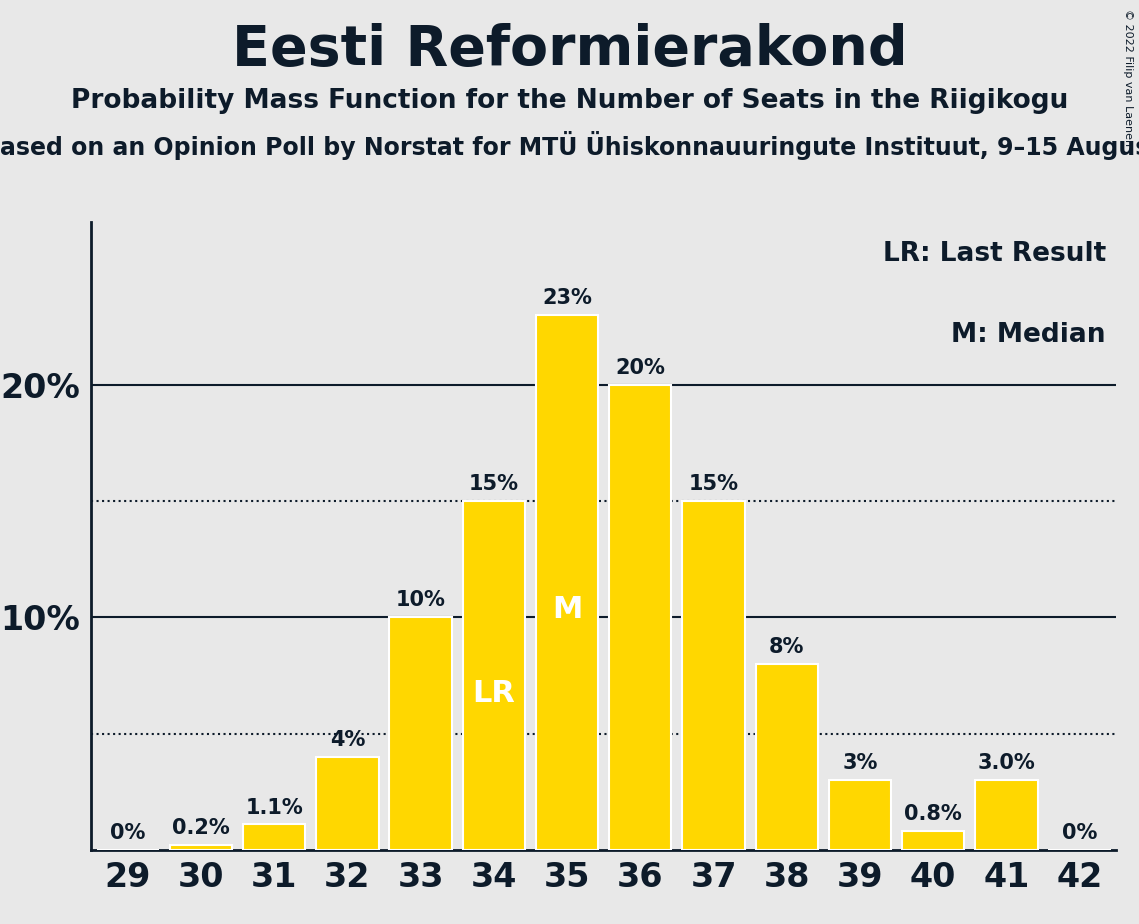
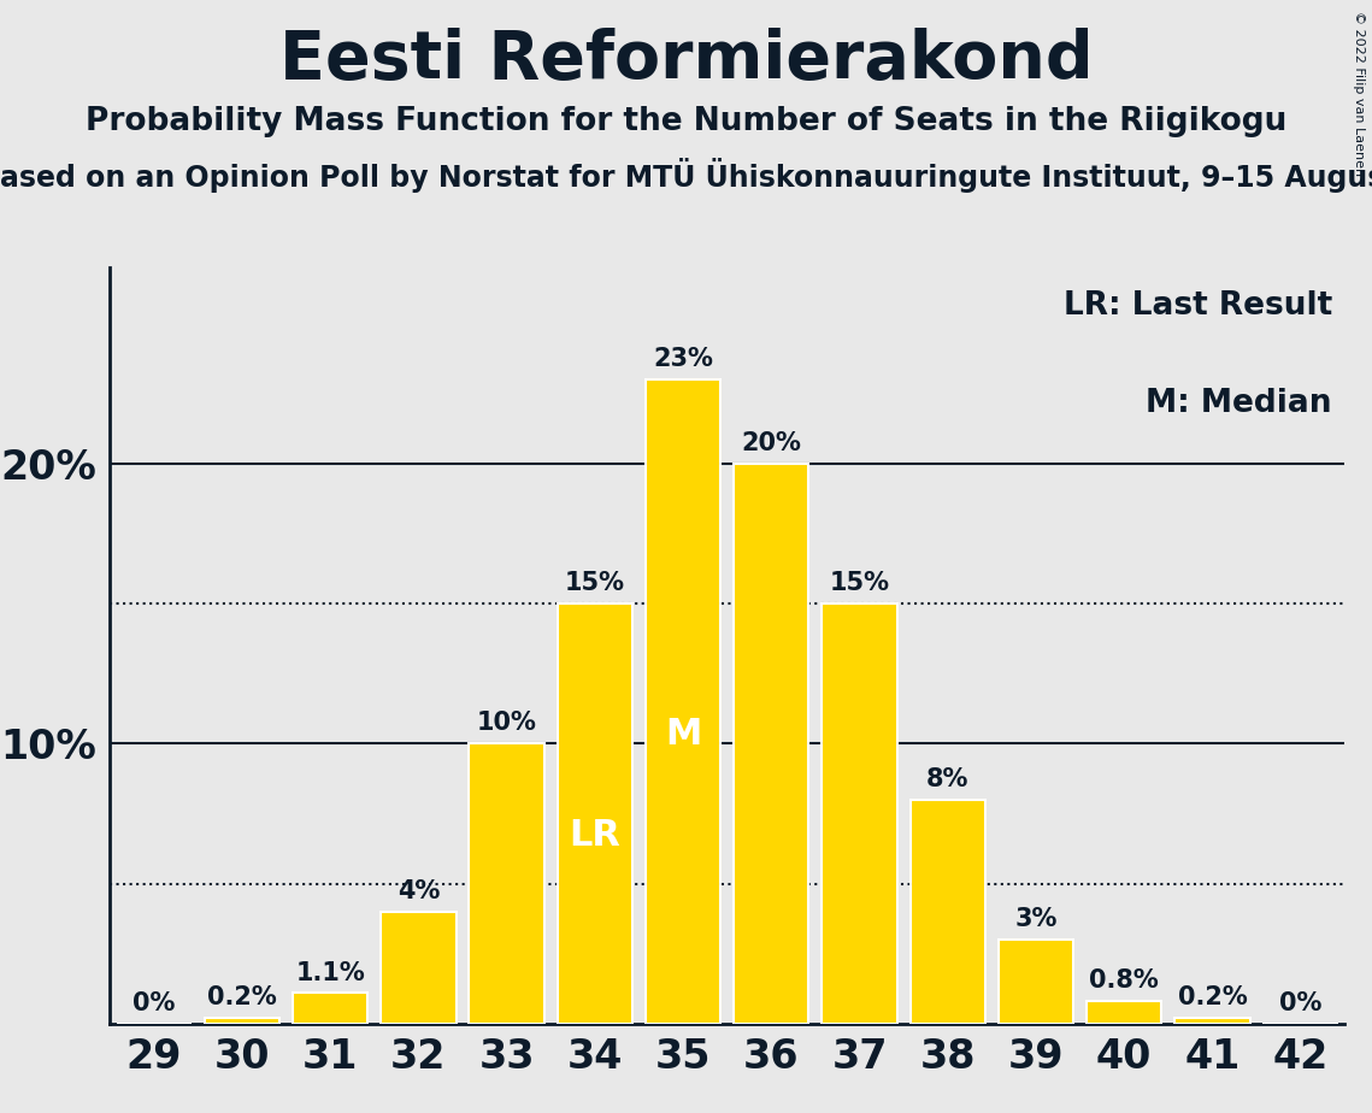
41: 3.0% -> 0.2%
